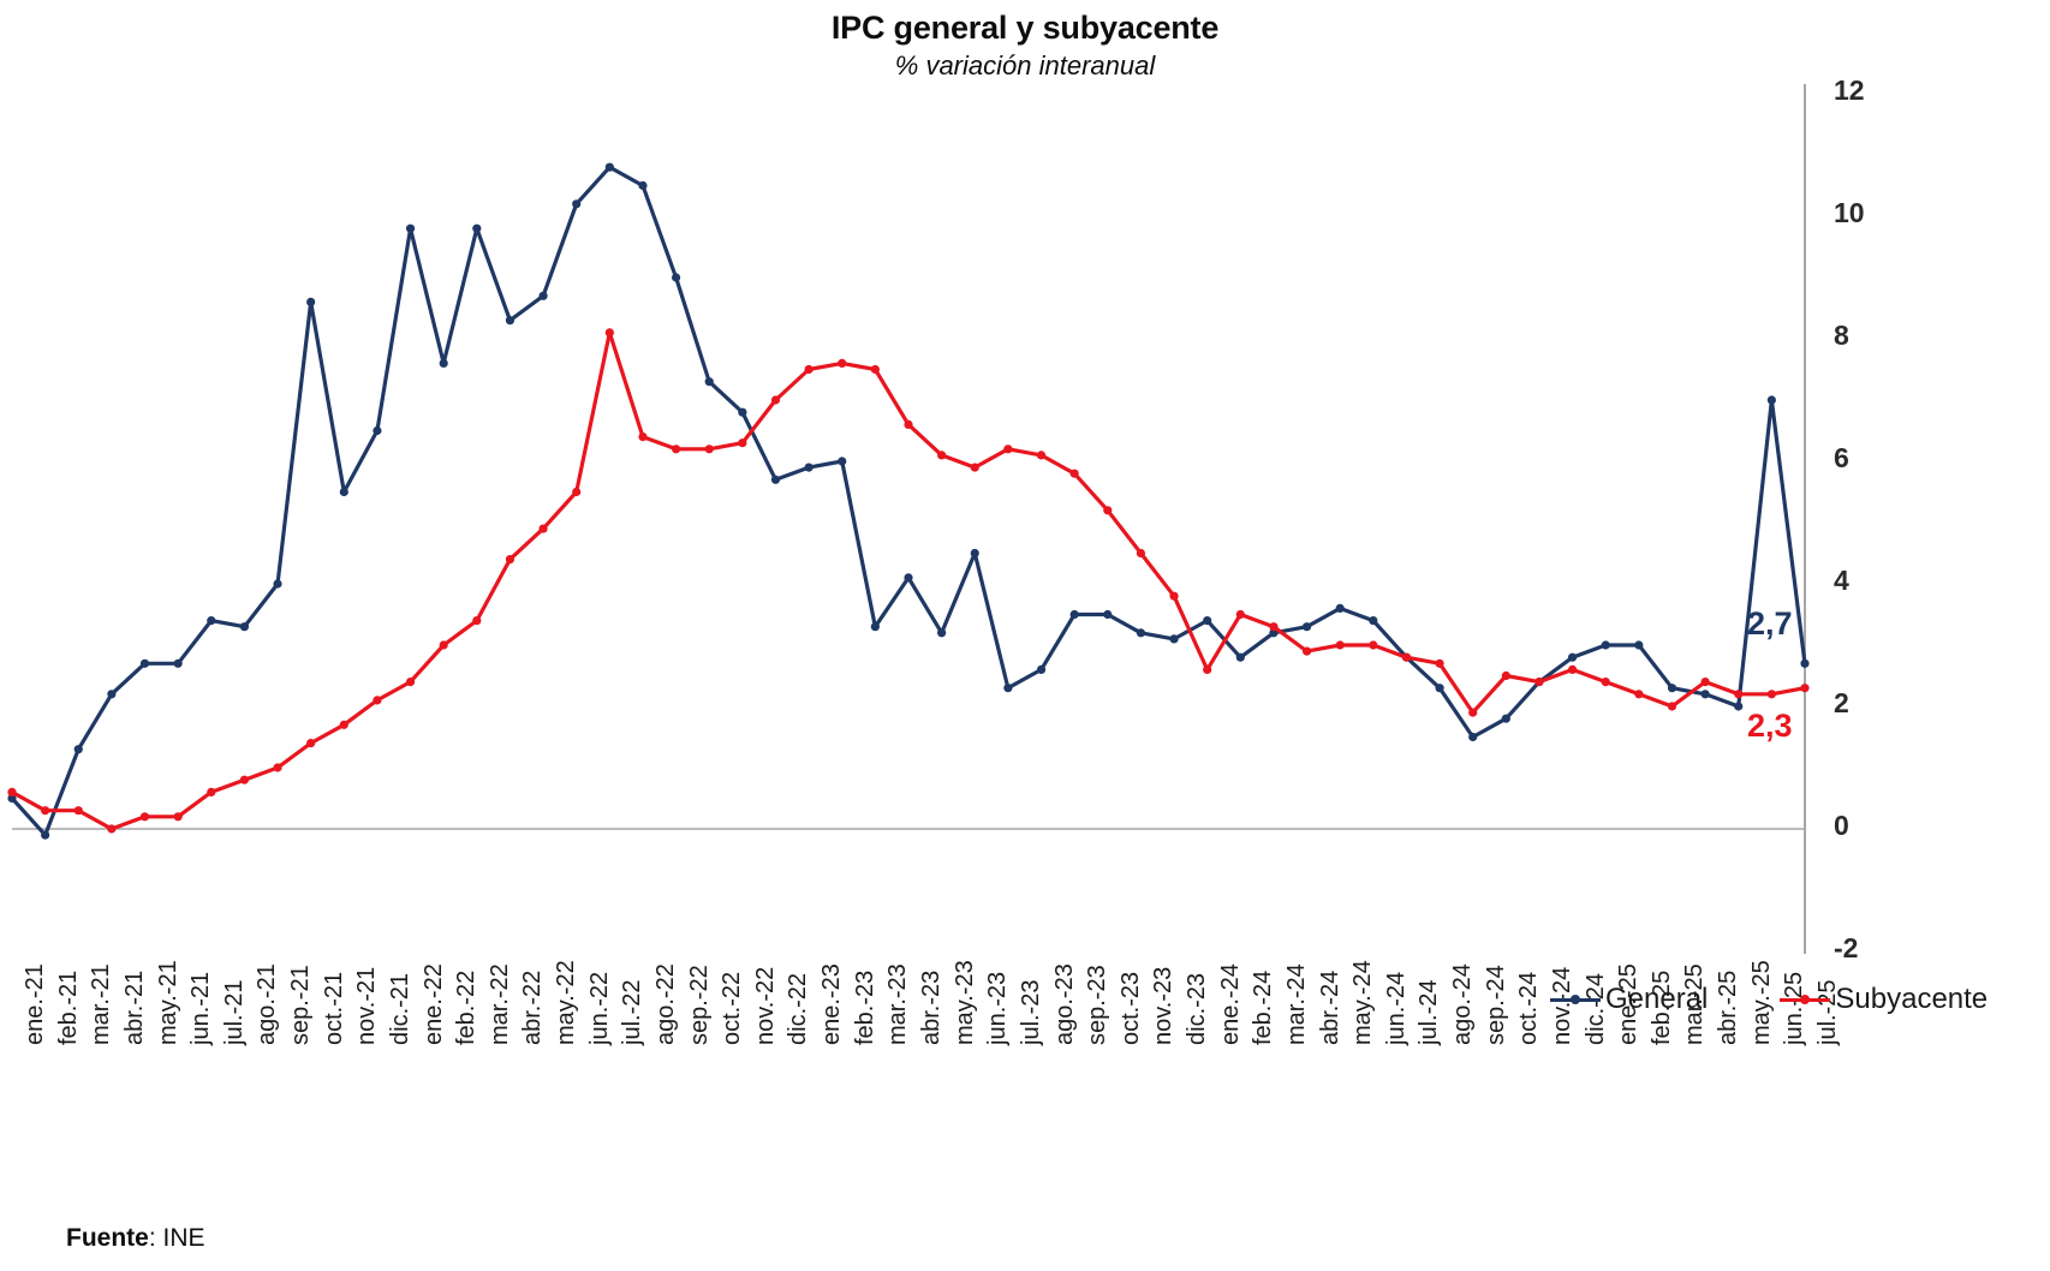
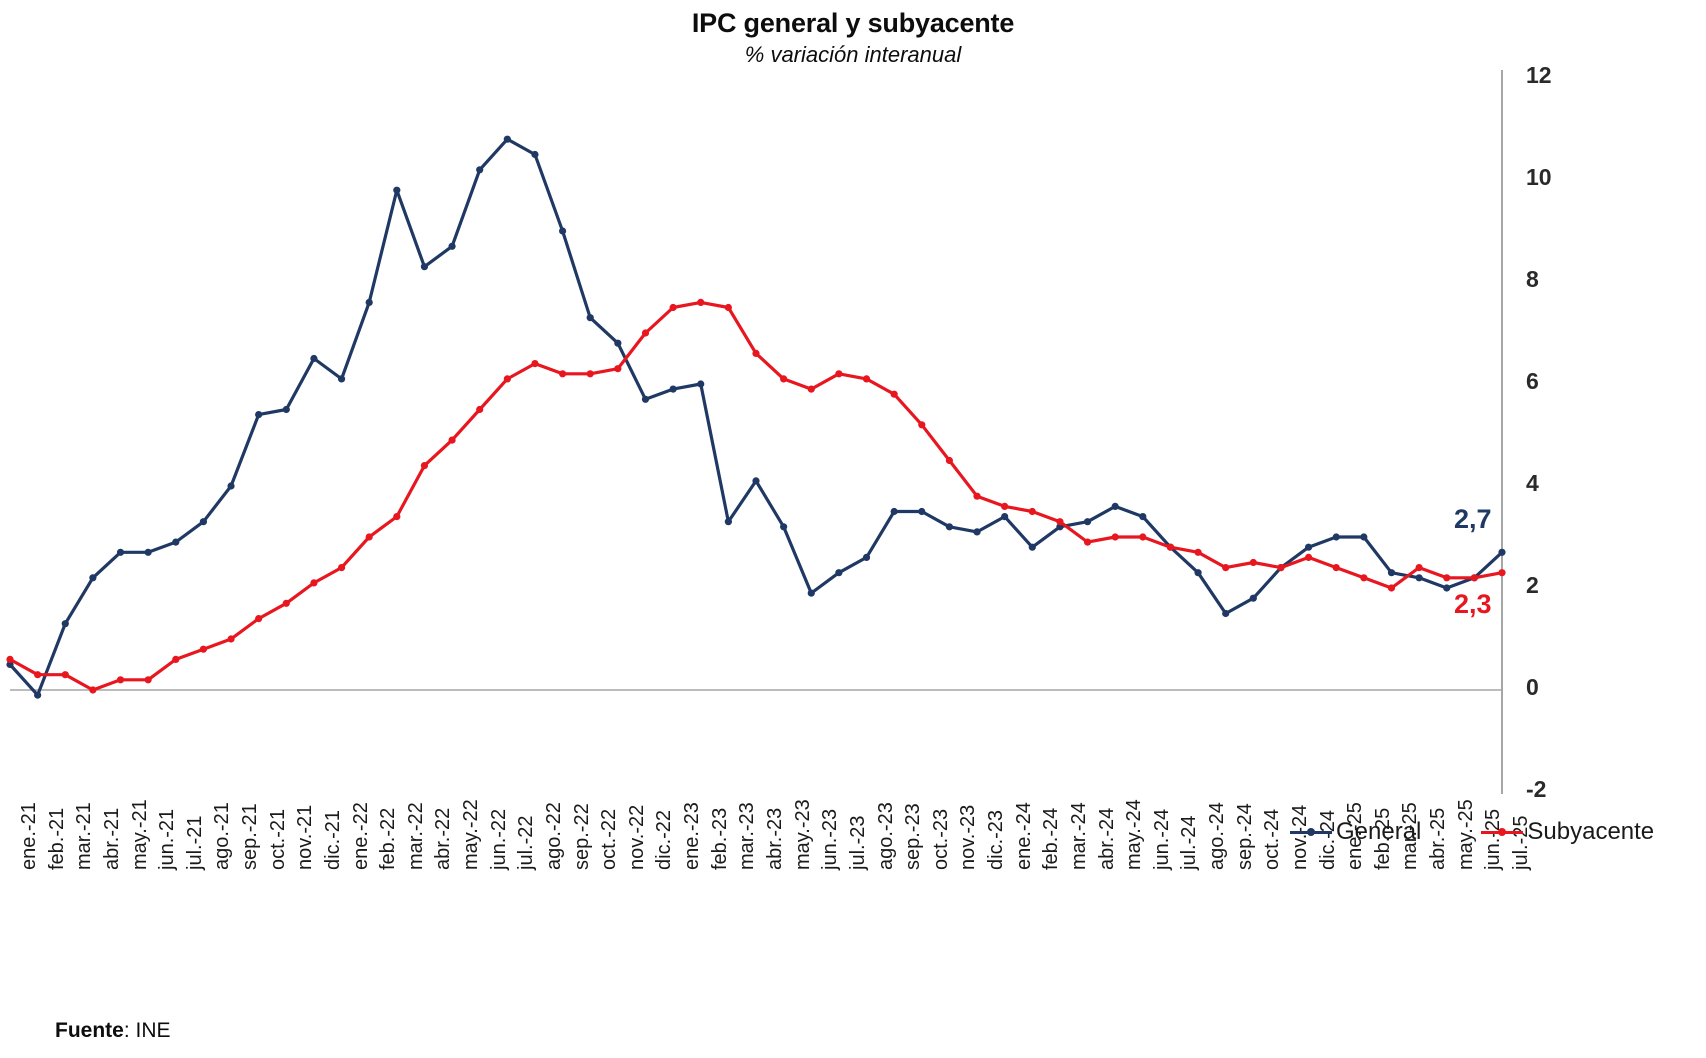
General/jul.-21: 3.4 -> 2.9
General/oct.-21: 8.6 -> 5.4
General/ene.-22: 9.8 -> 6.1
Subyacente/jul.-22: 8.1 -> 6.1
General/jun.-23: 4.5 -> 1.9
Subyacente/ene.-24: 2.6 -> 3.6
Subyacente/sep.-24: 1.9 -> 2.4
General/jun.-25: 7.0 -> 2.2
